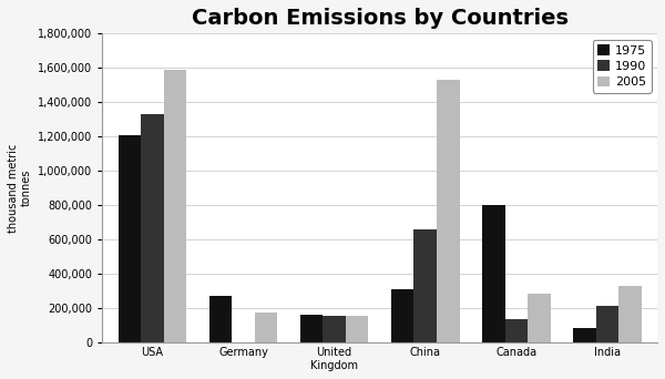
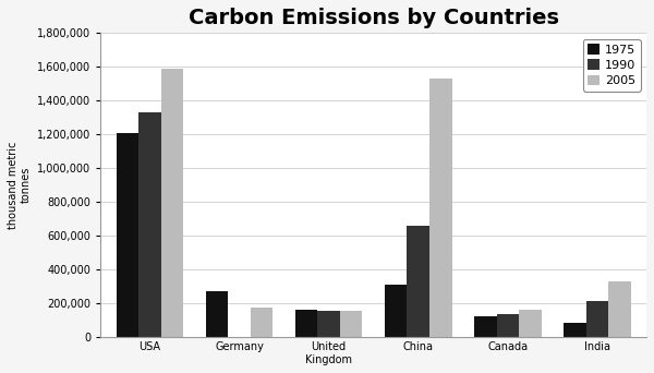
1975/Canada: 800,000 -> 120,000
2005/Canada: 280,000 -> 160,000
